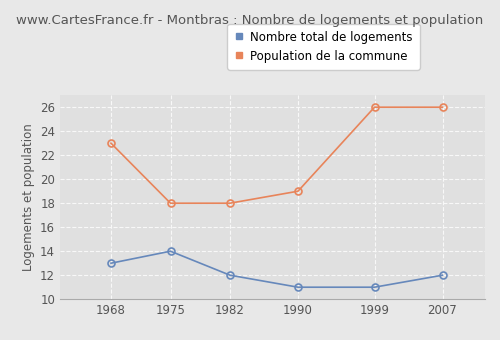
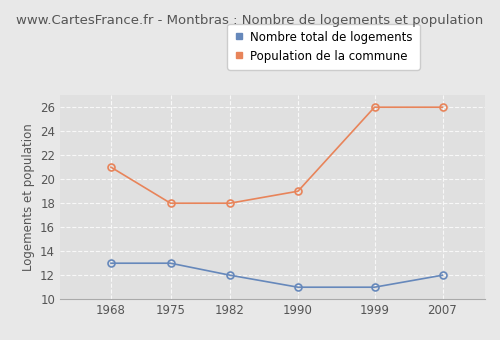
Population de la commune/1968: 23 -> 21
Nombre total de logements/1975: 14 -> 13
